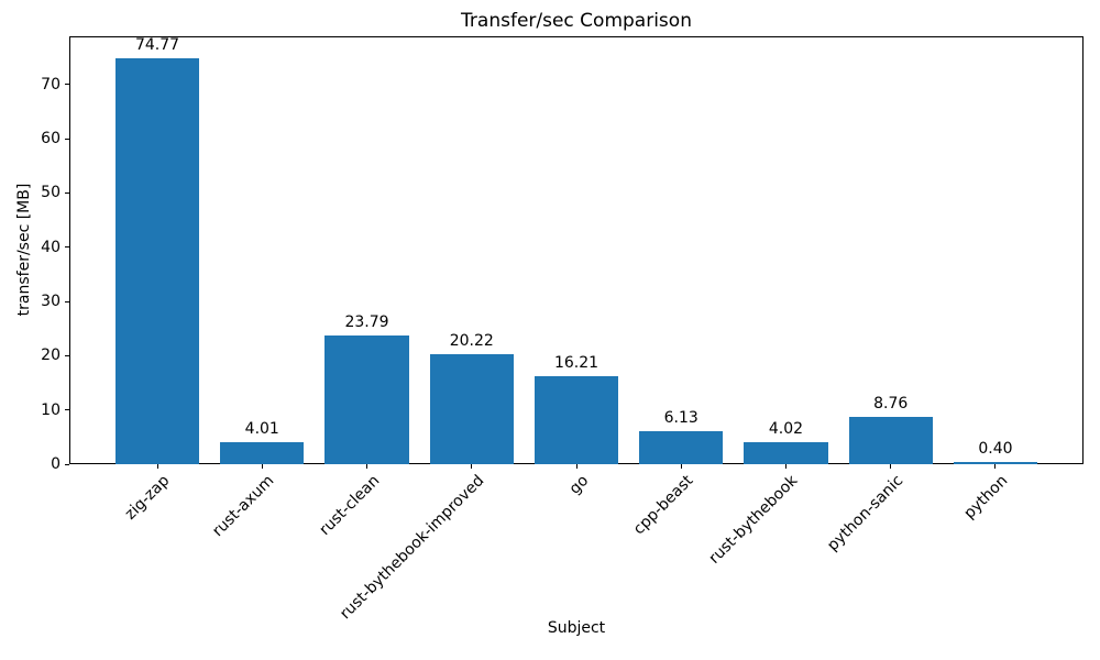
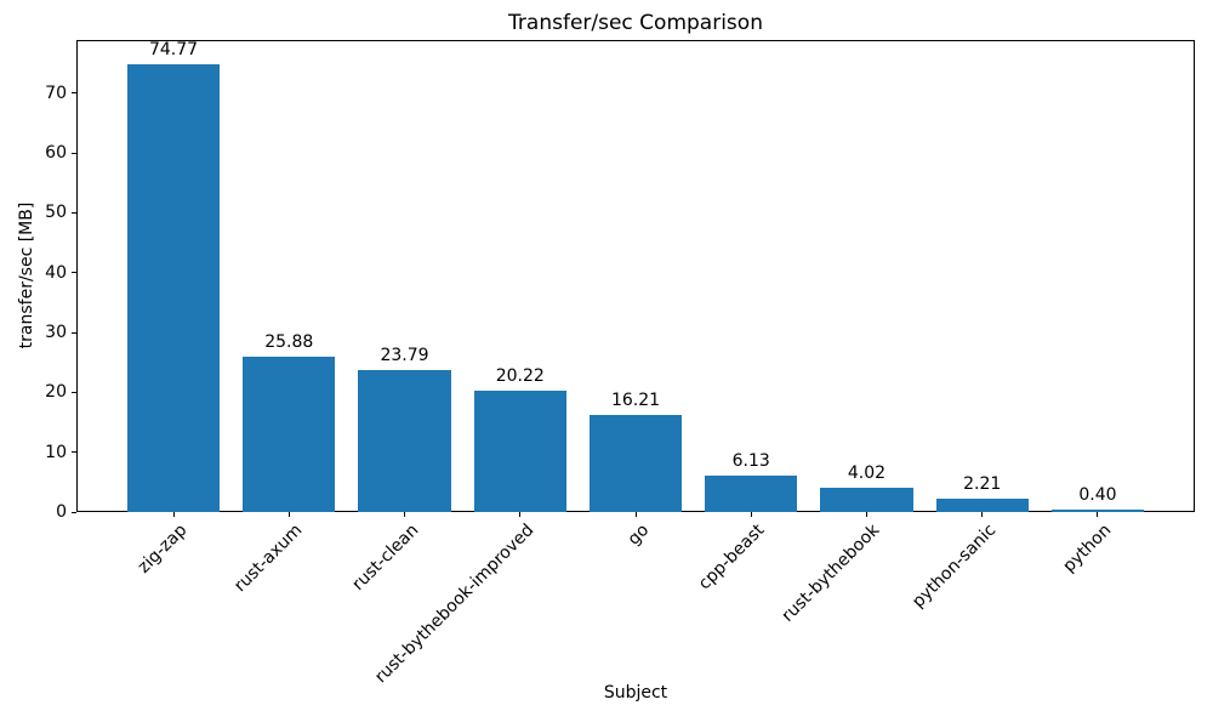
rust-axum: 4.01 -> 25.88
python-sanic: 8.76 -> 2.21
